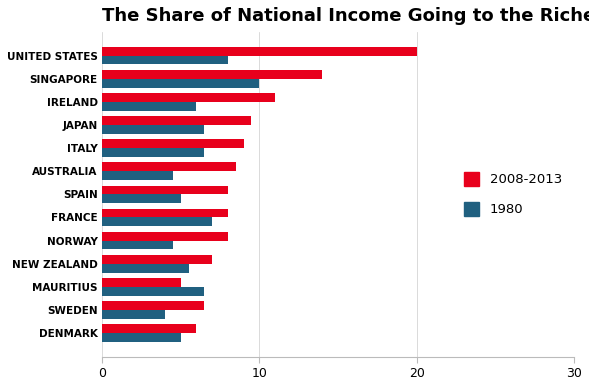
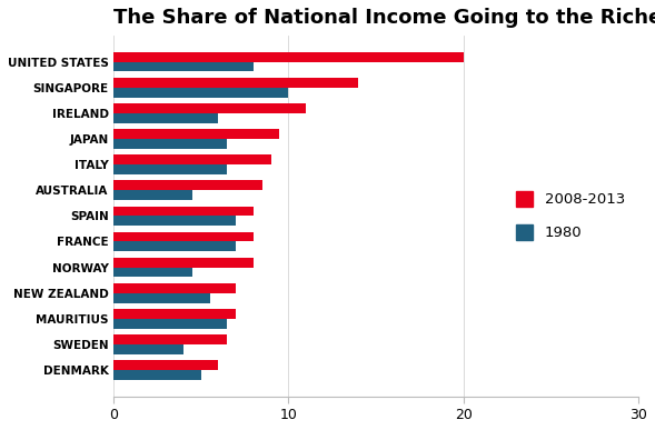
1980/SPAIN: 5.0 -> 7.0
2008-2013/MAURITIUS: 5.0 -> 7.0
